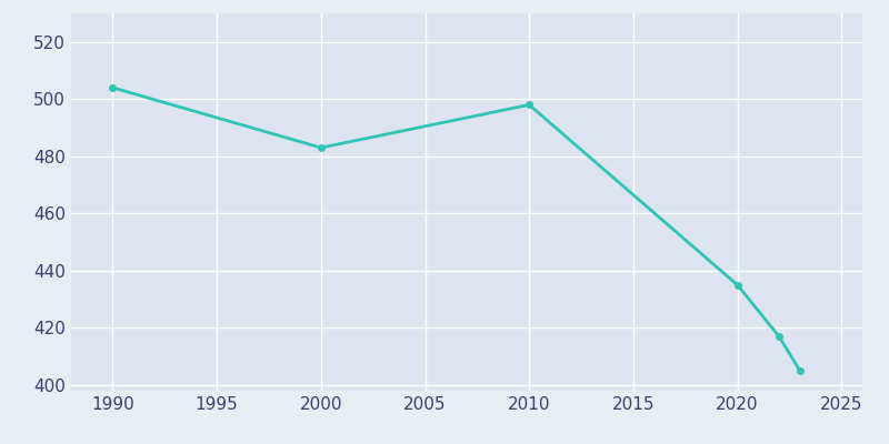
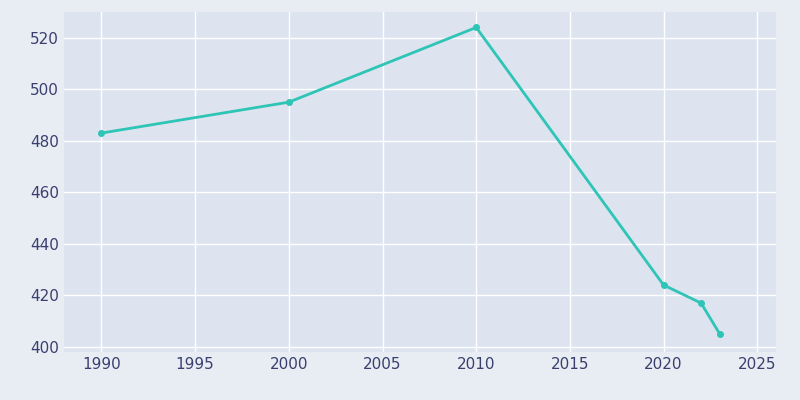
1990: 504 -> 483
2000: 483 -> 495
2010: 498 -> 524
2020: 435 -> 424
